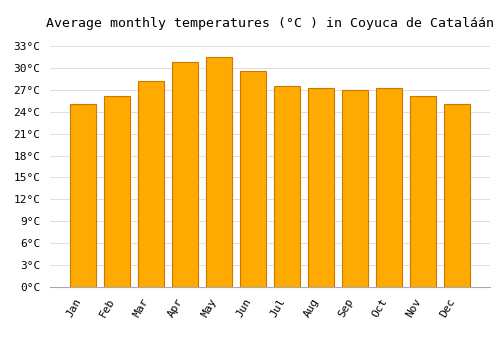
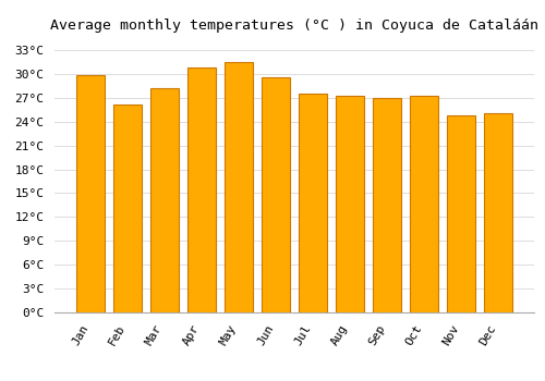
Jan: 25.0°C -> 29.8°C
Nov: 26.2°C -> 24.8°C
